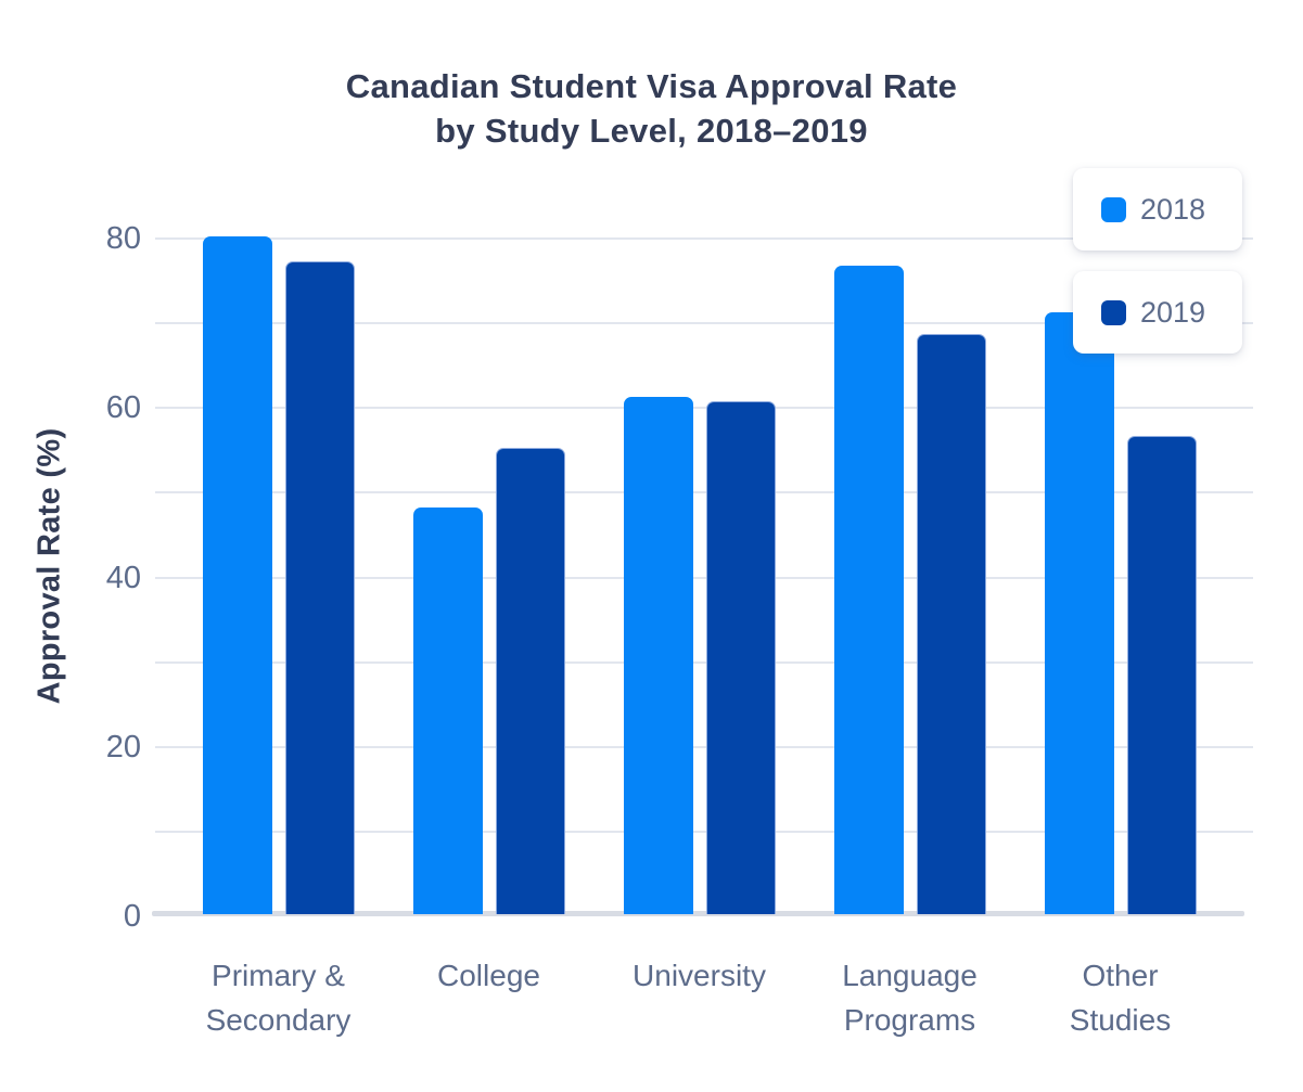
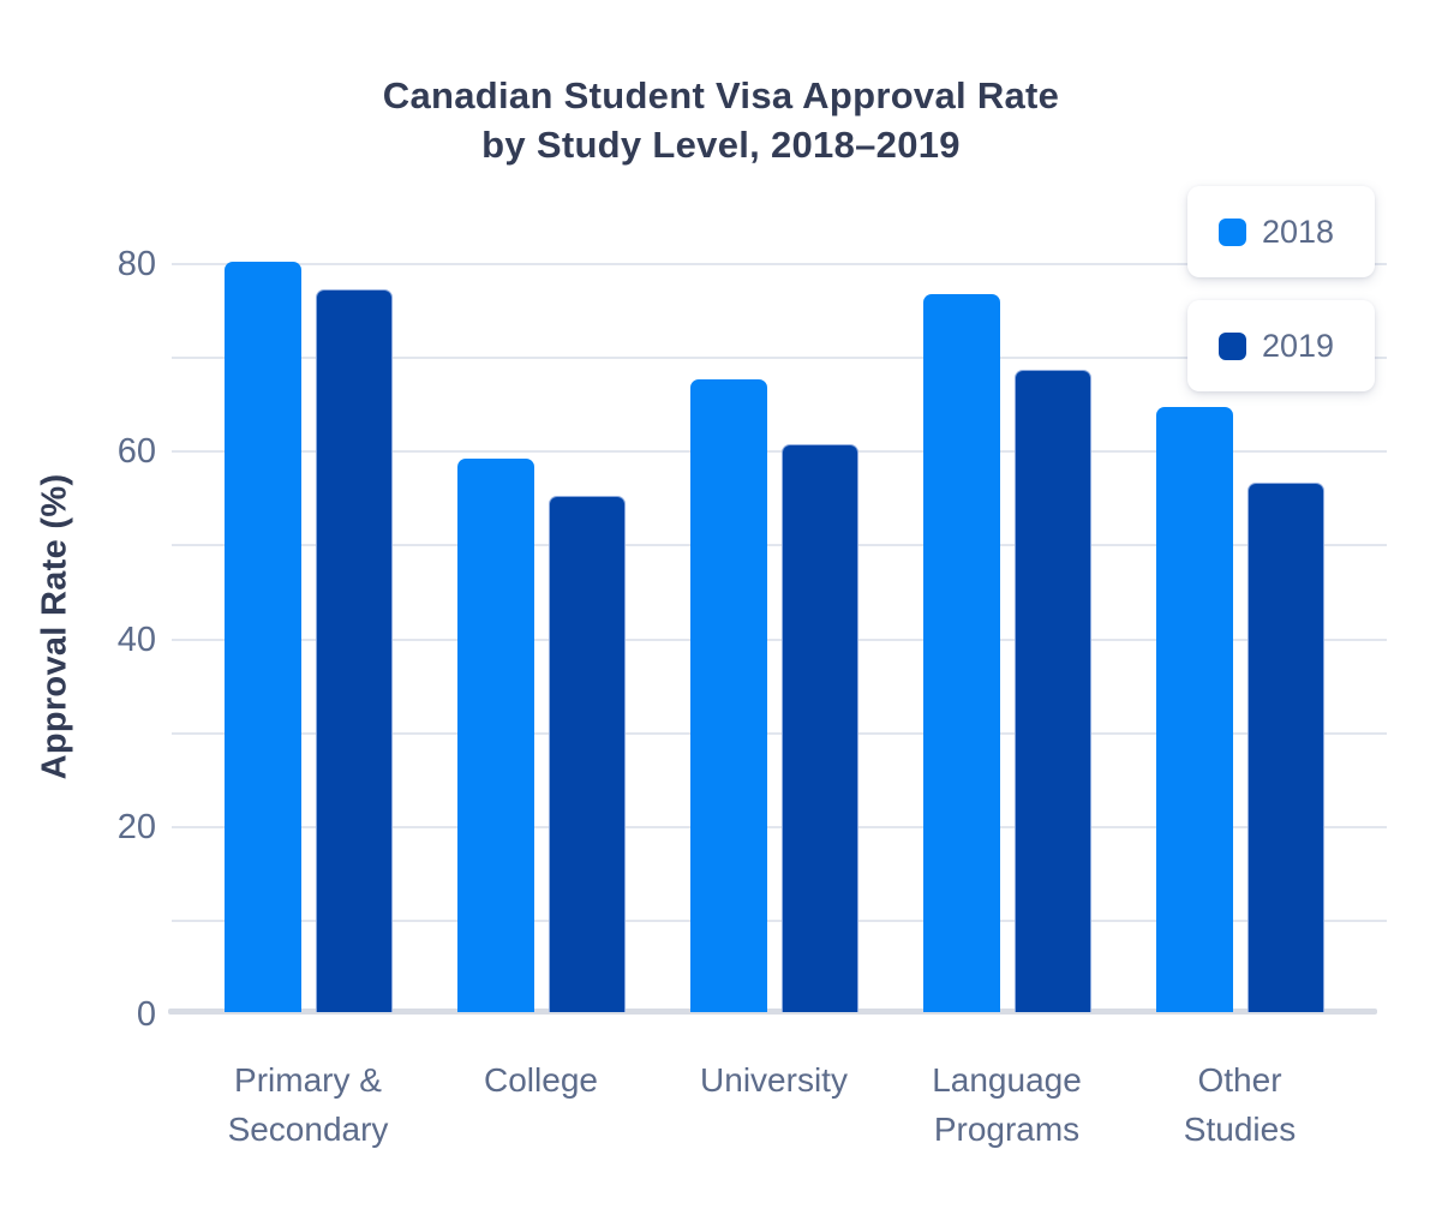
2018/College: 48 -> 59
2018/University: 61 -> 68
2018/Other Studies: 71 -> 64
